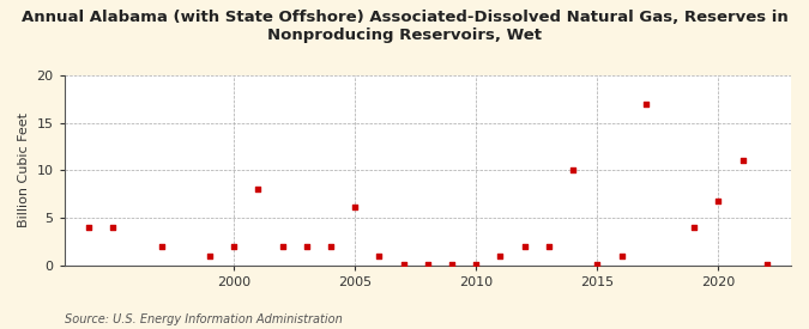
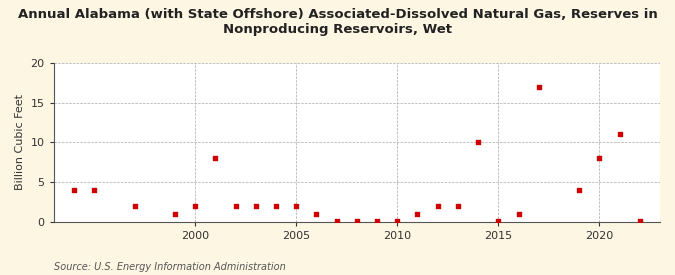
2005: 6.2 -> 2.0
2020: 6.8 -> 8.0
